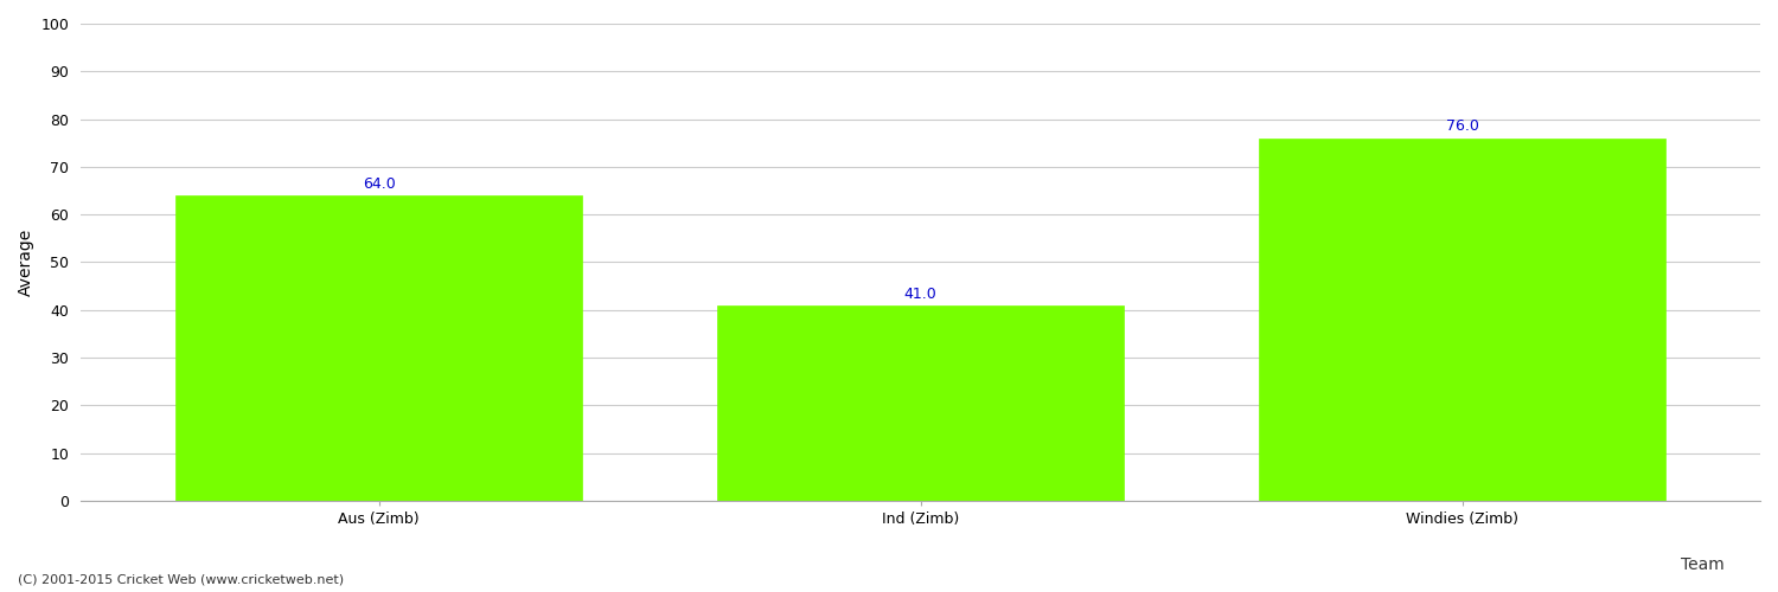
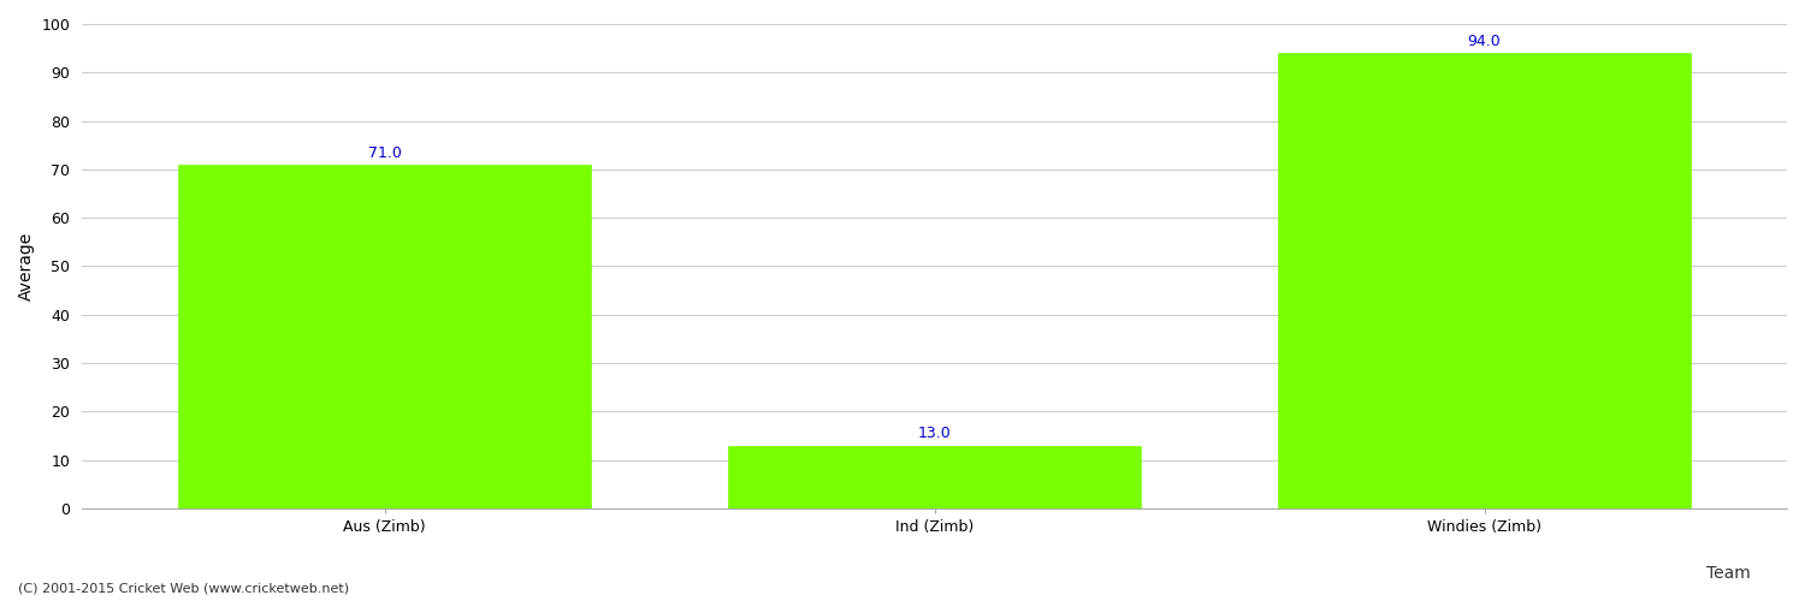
Aus (Zimb): 64.0 -> 71.0
Ind (Zimb): 41.0 -> 13.0
Windies (Zimb): 76.0 -> 94.0
